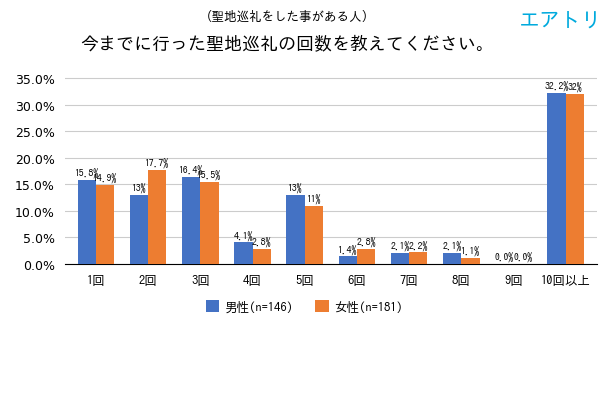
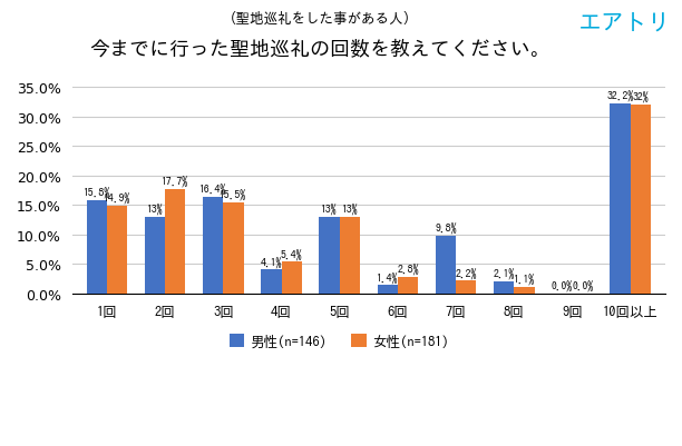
女性(n=181)/4回: 2.8% -> 5.4%
女性(n=181)/5回: 11% -> 13%
男性(n=146)/7回: 2.1% -> 9.8%
